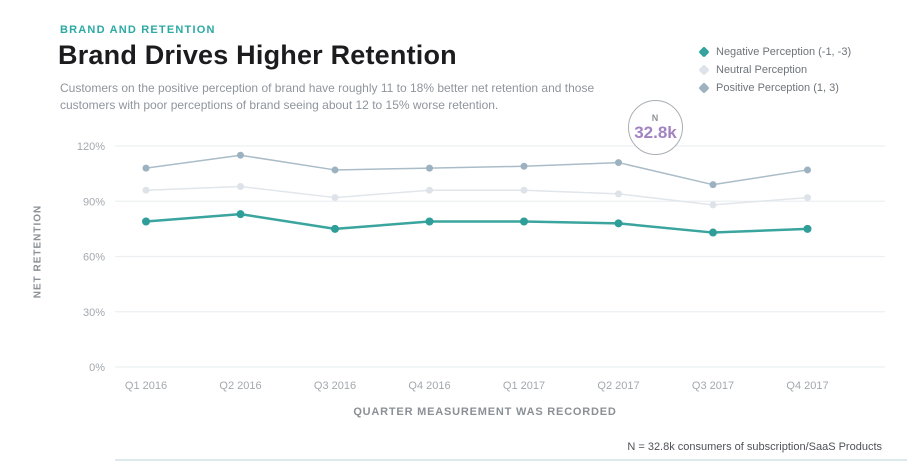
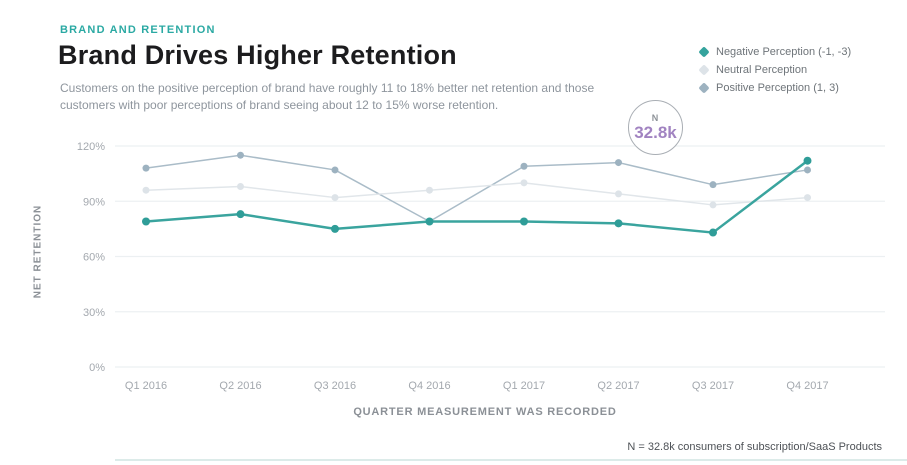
Positive Perception (1, 3)/Q4 2016: 108% -> 79%
Neutral Perception/Q1 2017: 96% -> 100%
Negative Perception (-1, -3)/Q4 2017: 75% -> 112%
